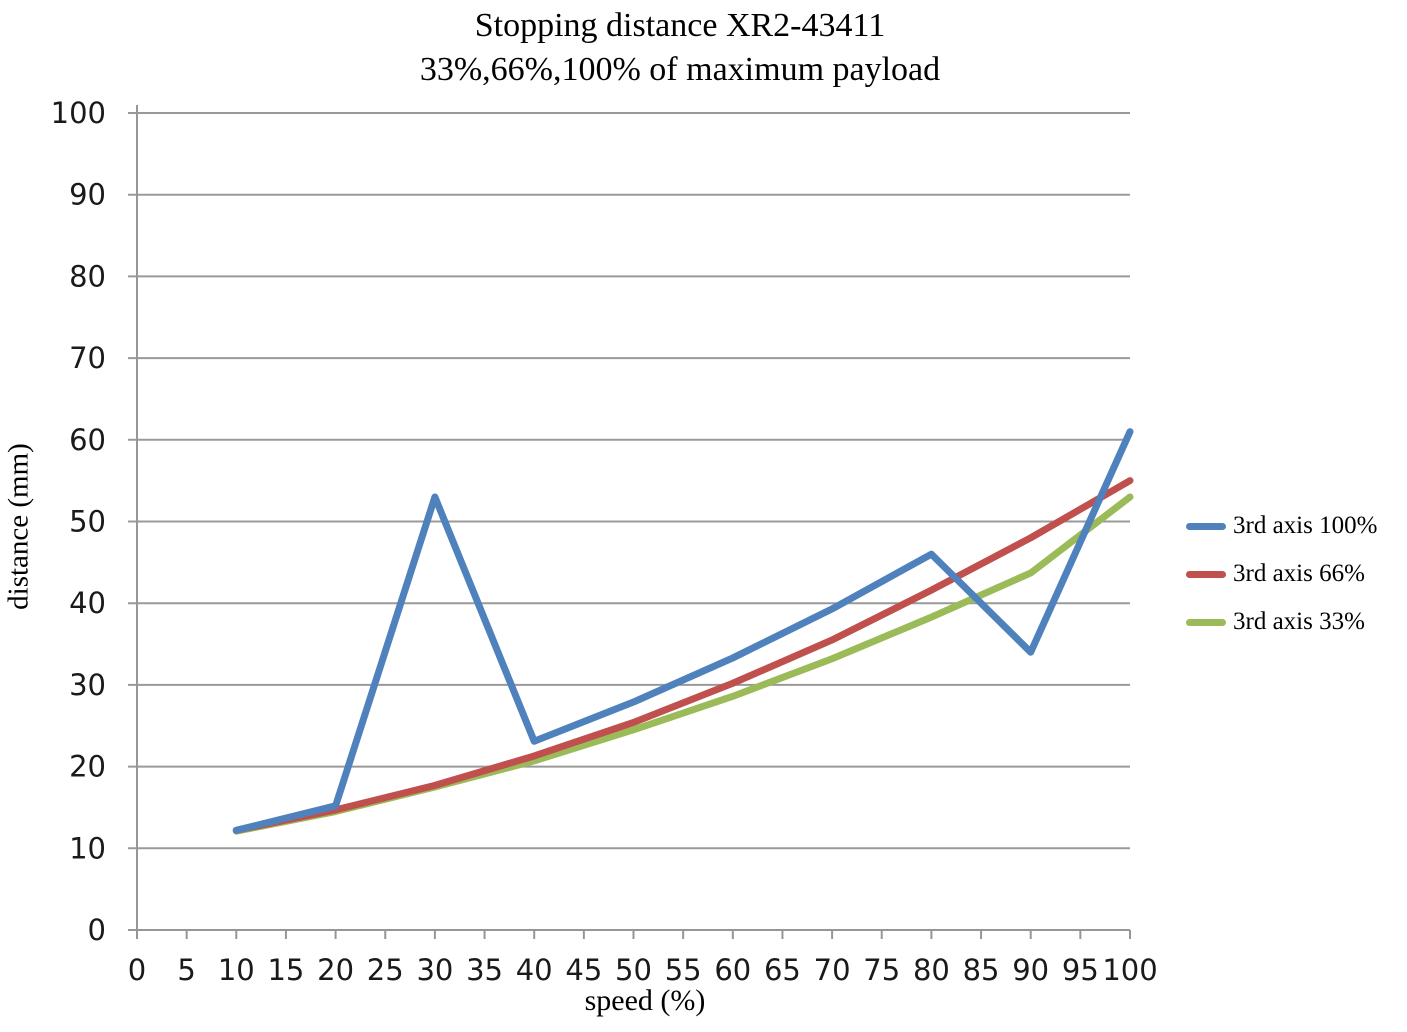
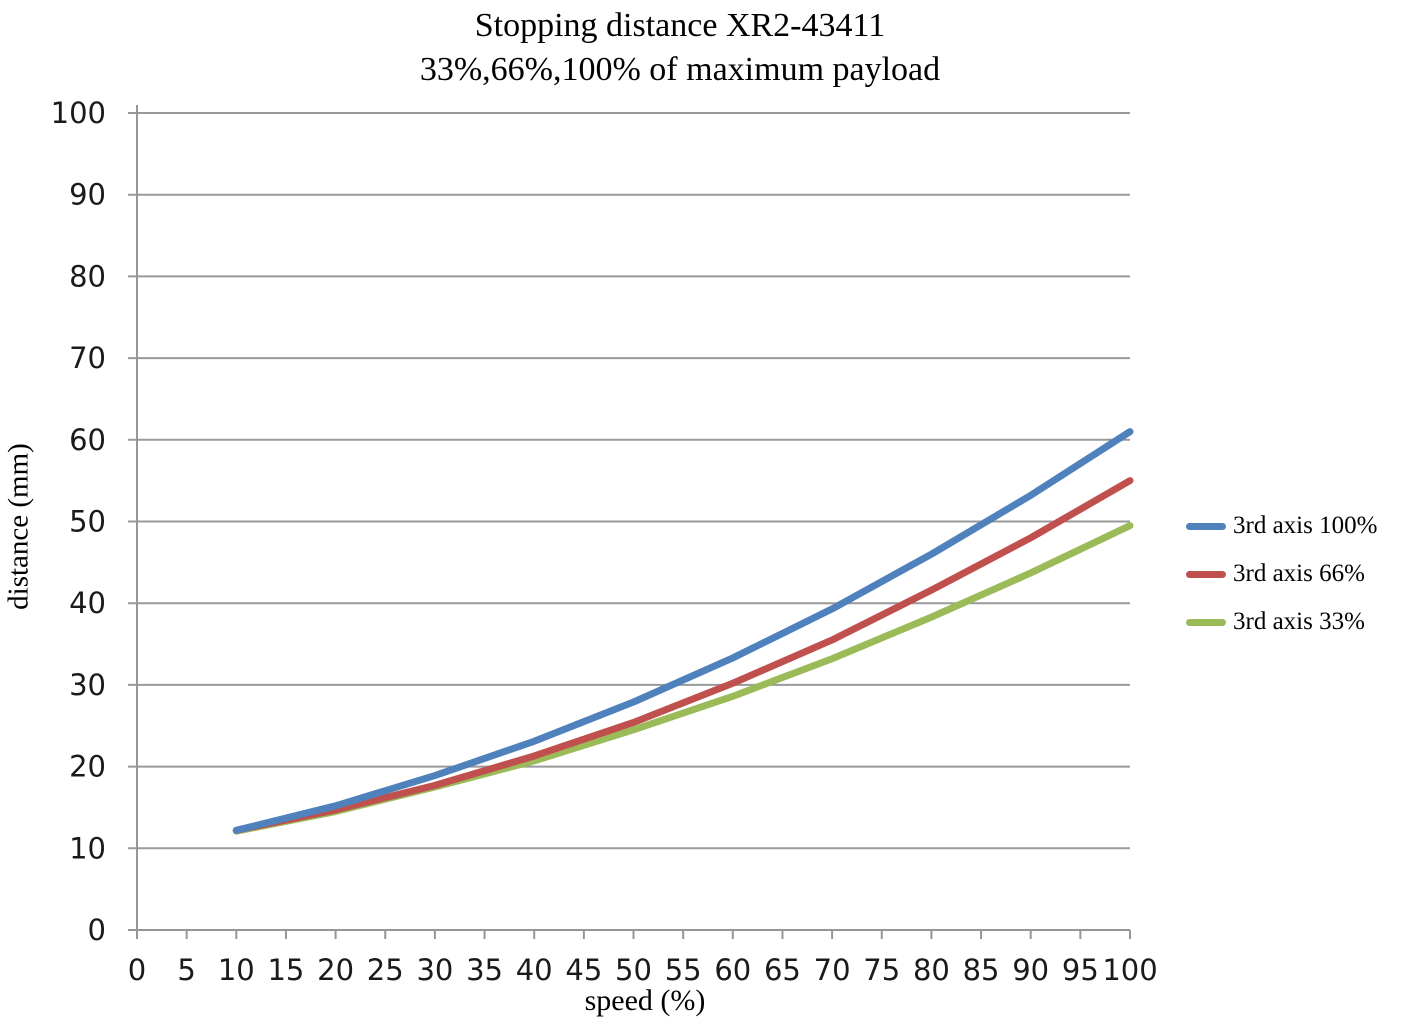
3rd axis 100%/30: 53 -> 19
3rd axis 100%/90: 34 -> 53
3rd axis 33%/100: 53 -> 50
